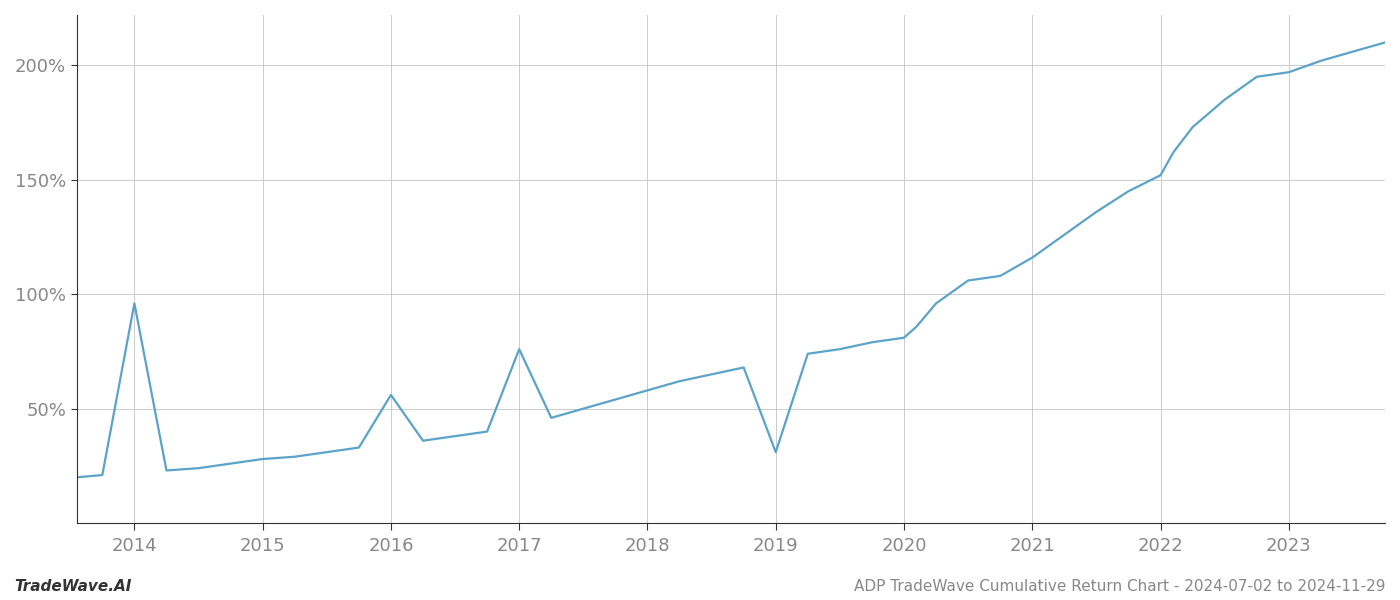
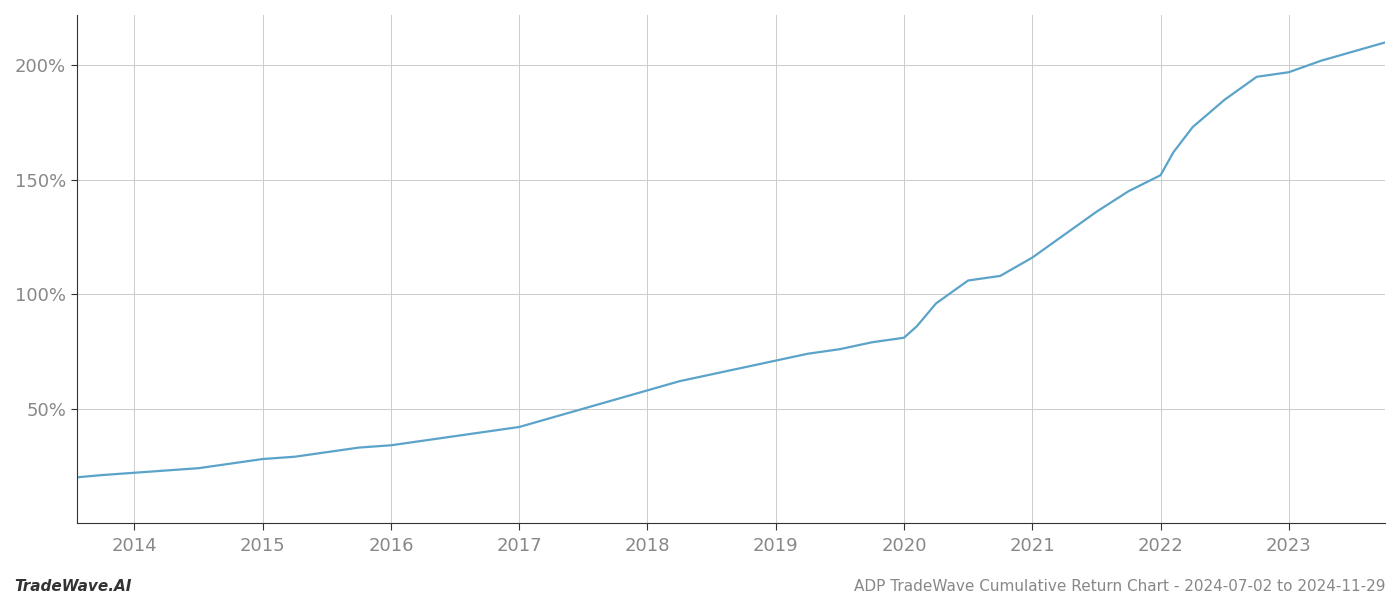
2014: 96% -> 22%
2016: 56% -> 34%
2017: 76% -> 42%
2019: 31% -> 71%
